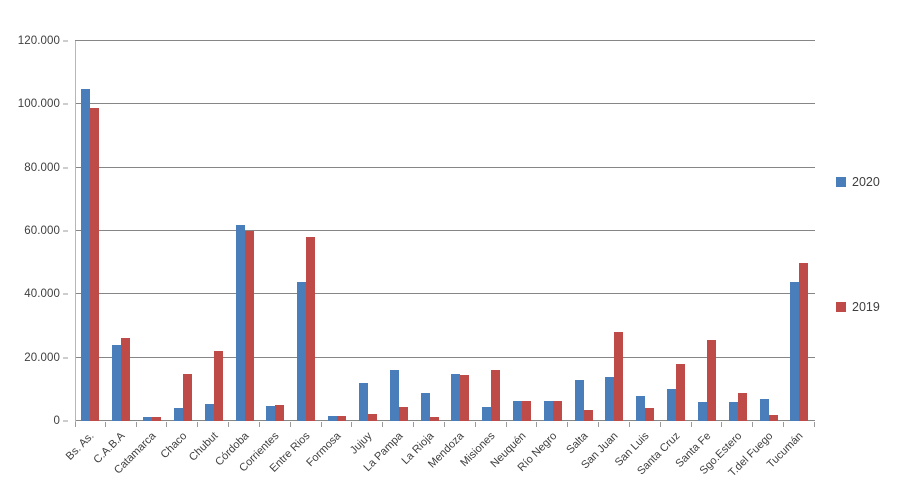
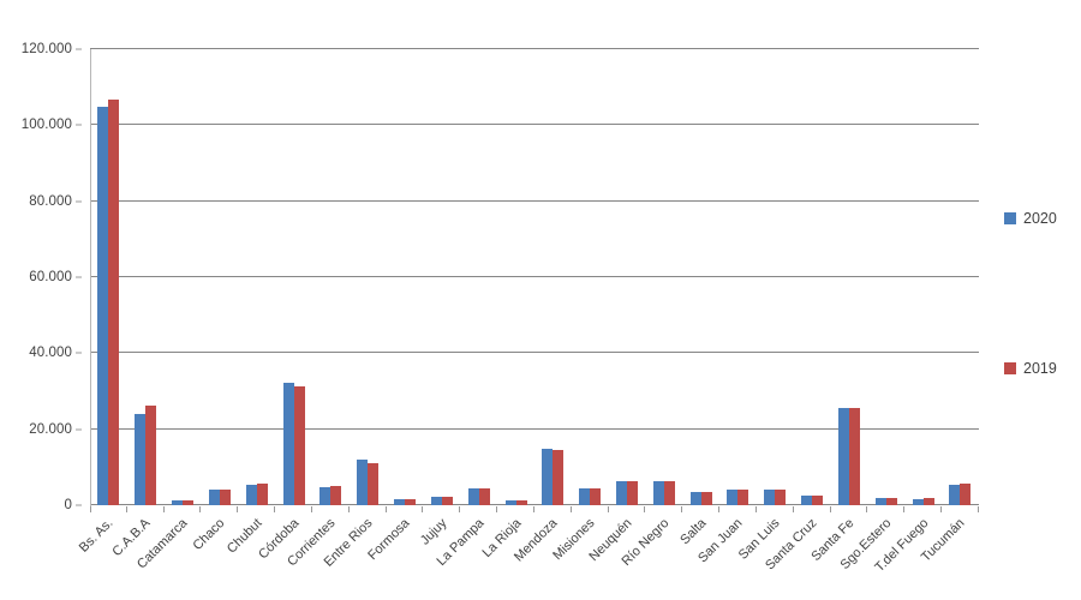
2019/Bs. As.: 99000 -> 107000
2019/Chaco: 15000 -> 4000
2019/Chubut: 22000 -> 6000
2020/Córdoba: 62000 -> 32000
2019/Córdoba: 60000 -> 31000
2020/Entre Rios: 44000 -> 12000
2019/Entre Rios: 58000 -> 11000
2020/Jujuy: 12000 -> 2000
2020/La Pampa: 16000 -> 4000
2020/La Rioja: 9000 -> 1000
2019/Misiones: 16000 -> 4000
2020/Salta: 13000 -> 3000
2020/San Juan: 14000 -> 4000
2019/San Juan: 28000 -> 4000
2020/San Luis: 8000 -> 4000
2020/Santa Cruz: 10000 -> 2000
2019/Santa Cruz: 18000 -> 2000
2020/Santa Fe: 6000 -> 26000
2020/Sgo.Estero: 6000 -> 2000
2019/Sgo.Estero: 9000 -> 2000
2020/T.del Fuego: 7000 -> 2000
2020/Tucumán: 44000 -> 5000
2019/Tucumán: 50000 -> 6000
